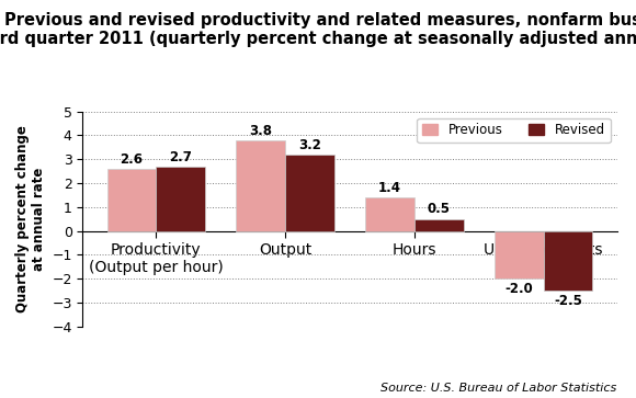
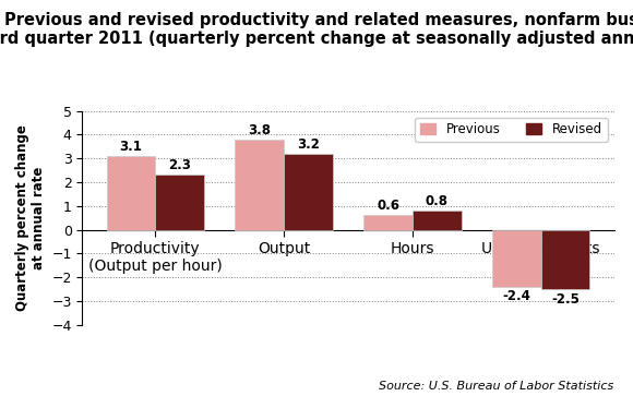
Previous/Productivity (Output per hour): 2.6 -> 3.1
Revised/Productivity (Output per hour): 2.7 -> 2.3
Previous/Hours: 1.4 -> 0.6
Revised/Hours: 0.5 -> 0.8
Previous/Unit labor costs: -2.0 -> -2.4
